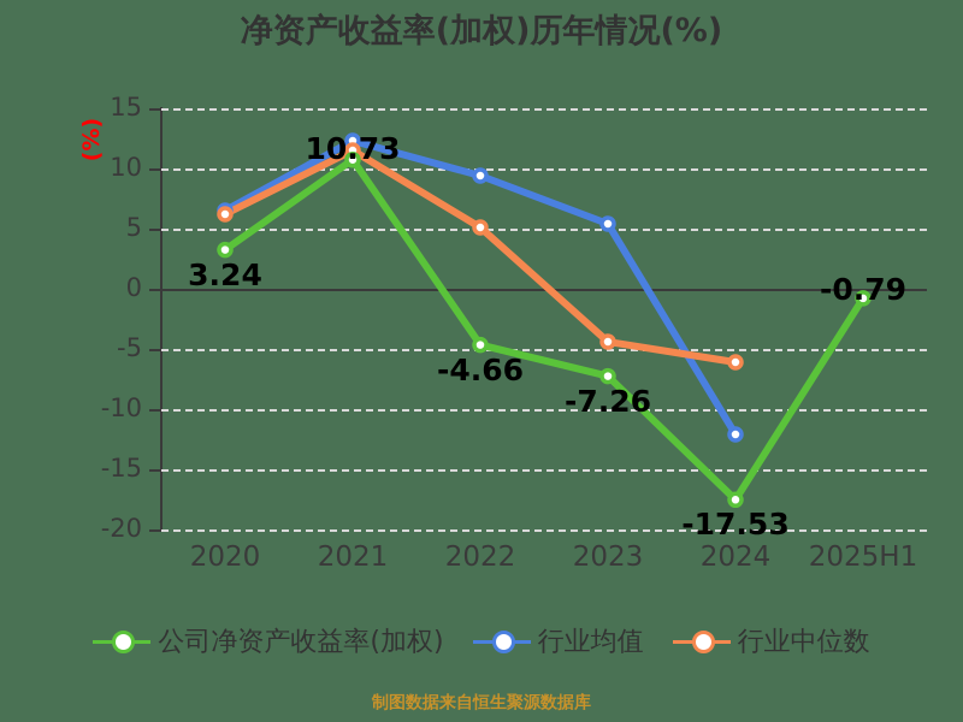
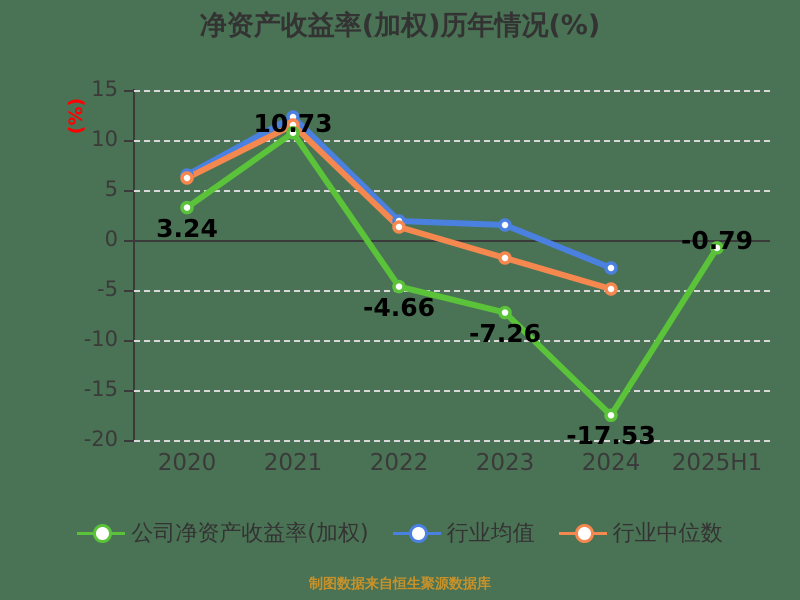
行业均值/2022: 9.4 -> 1.9
行业中位数/2022: 5.1 -> 1.3
行业均值/2023: 5.4 -> 1.5
行业中位数/2023: -4.4 -> -1.8
行业均值/2024: -12.1 -> -2.8
行业中位数/2024: -6.1 -> -4.9
